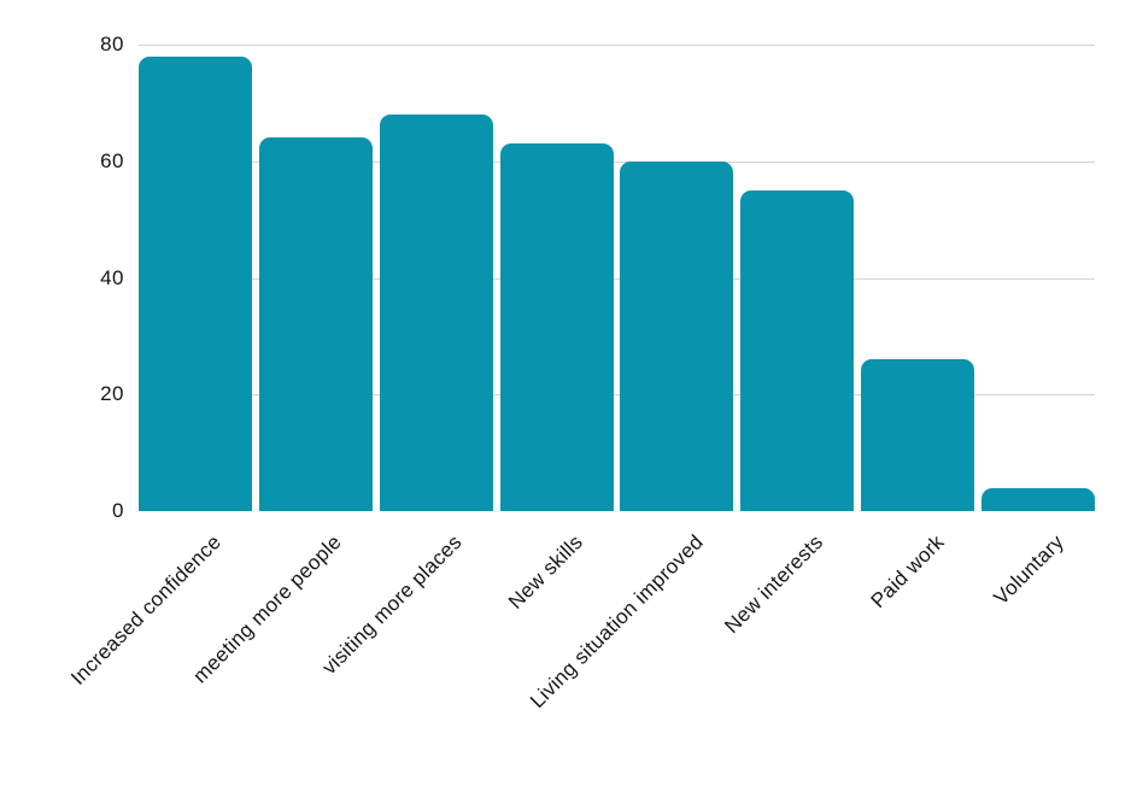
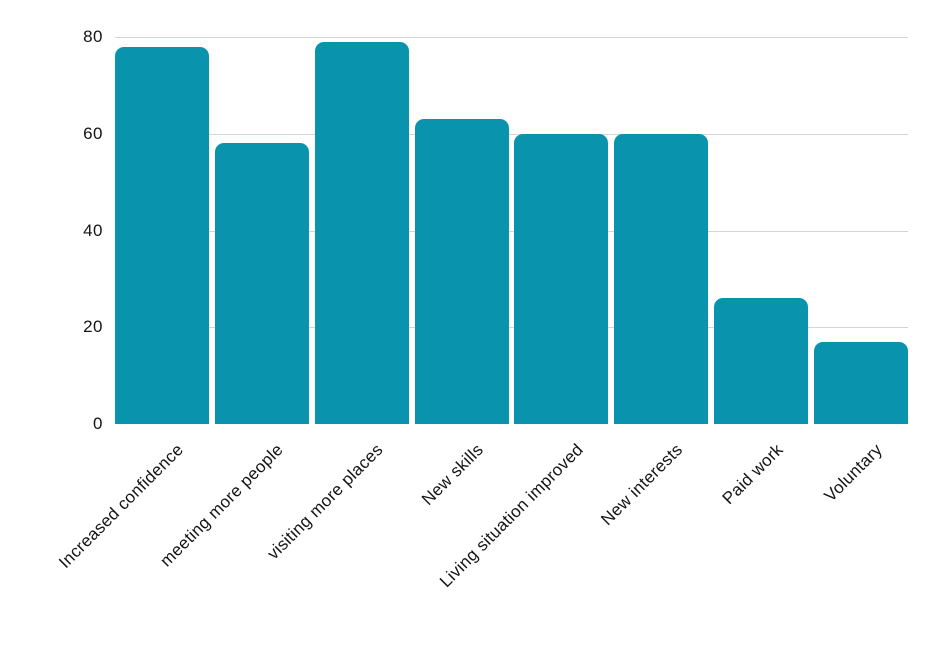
meeting more people: 64 -> 58
visiting more places: 68 -> 79
New interests: 55 -> 60
Voluntary: 4 -> 17
